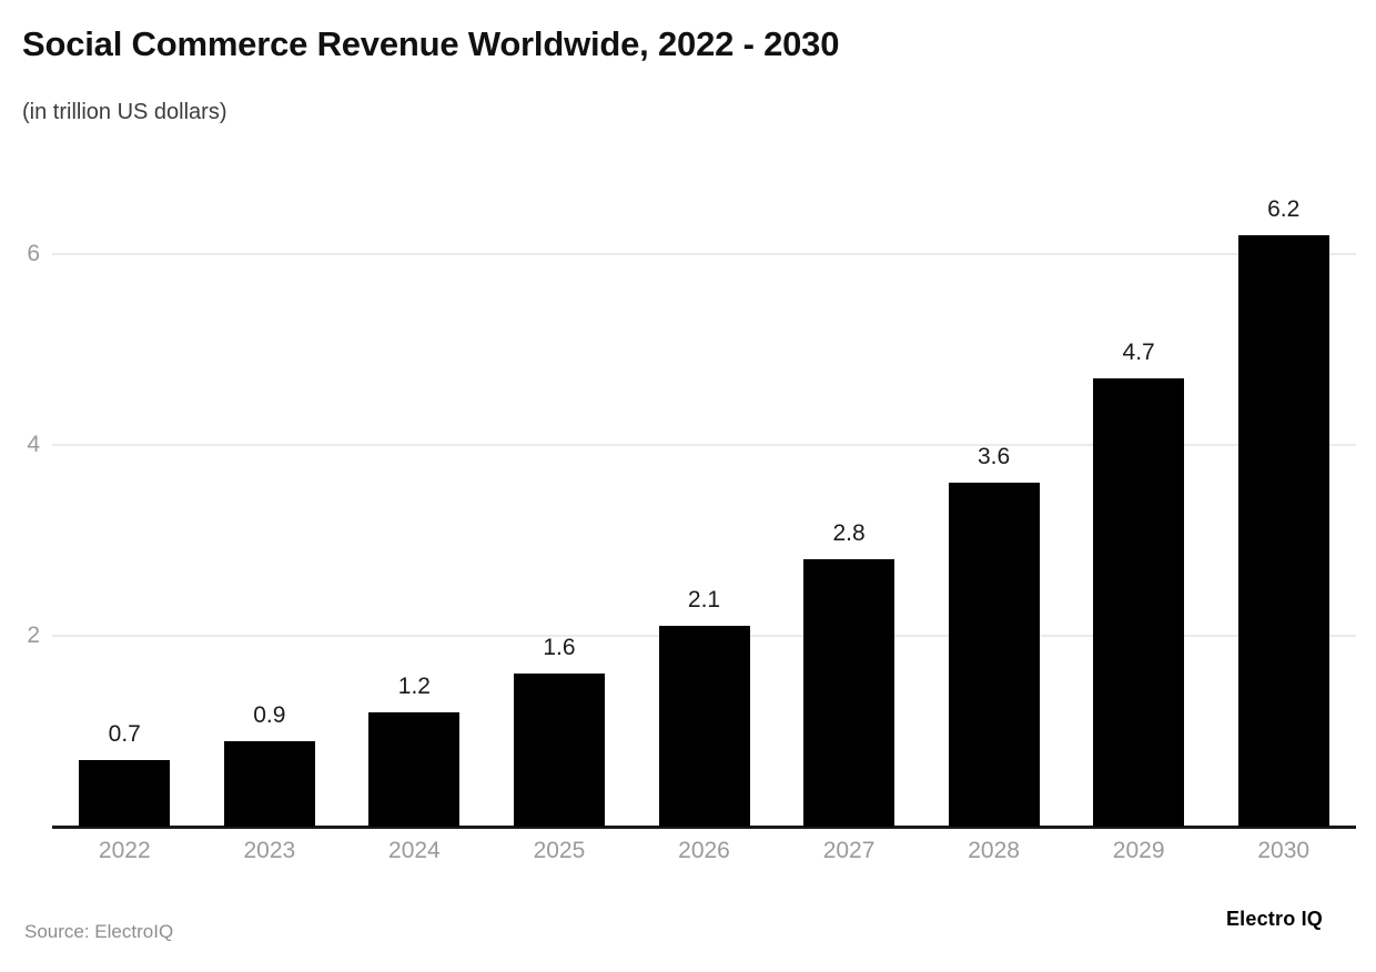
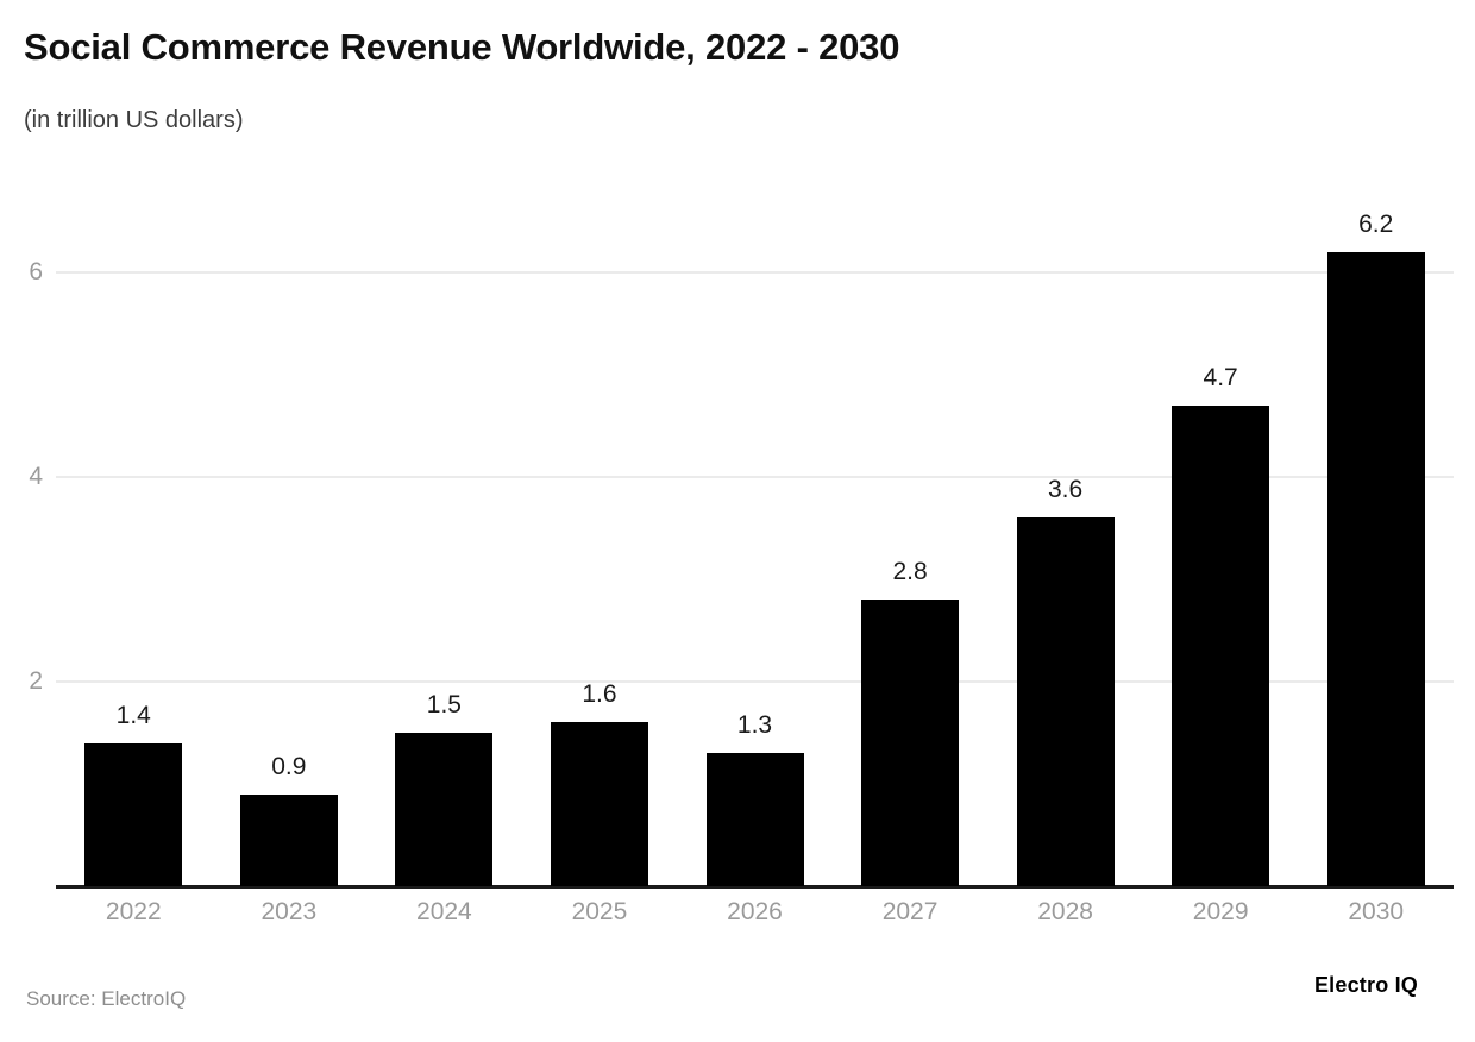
2022: 0.7 -> 1.4
2024: 1.2 -> 1.5
2026: 2.1 -> 1.3
